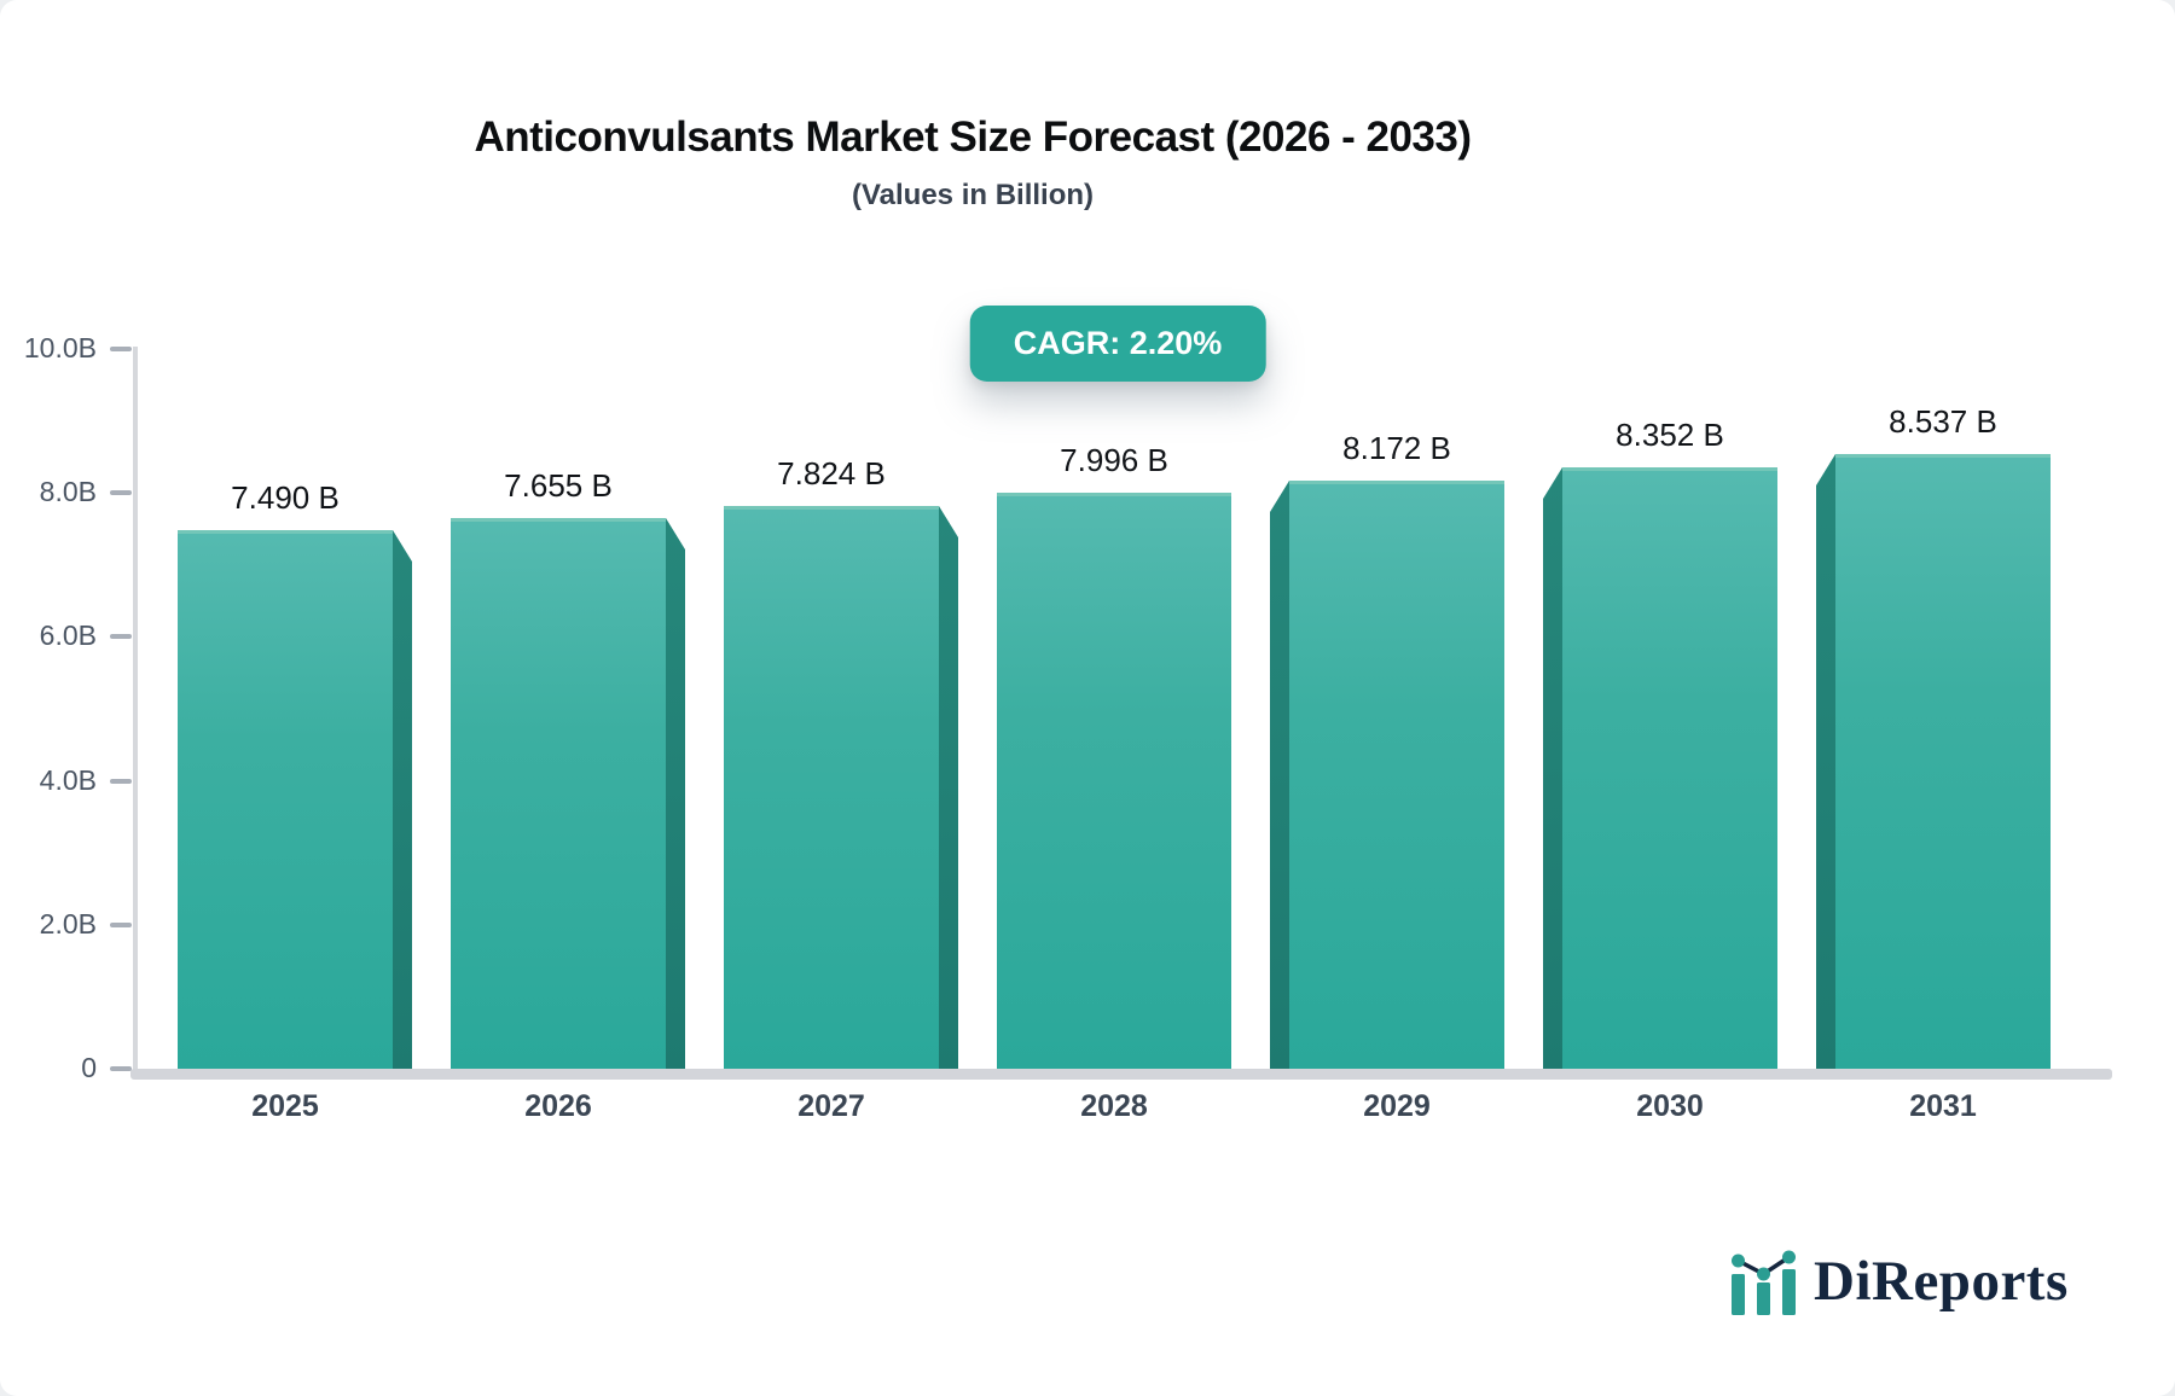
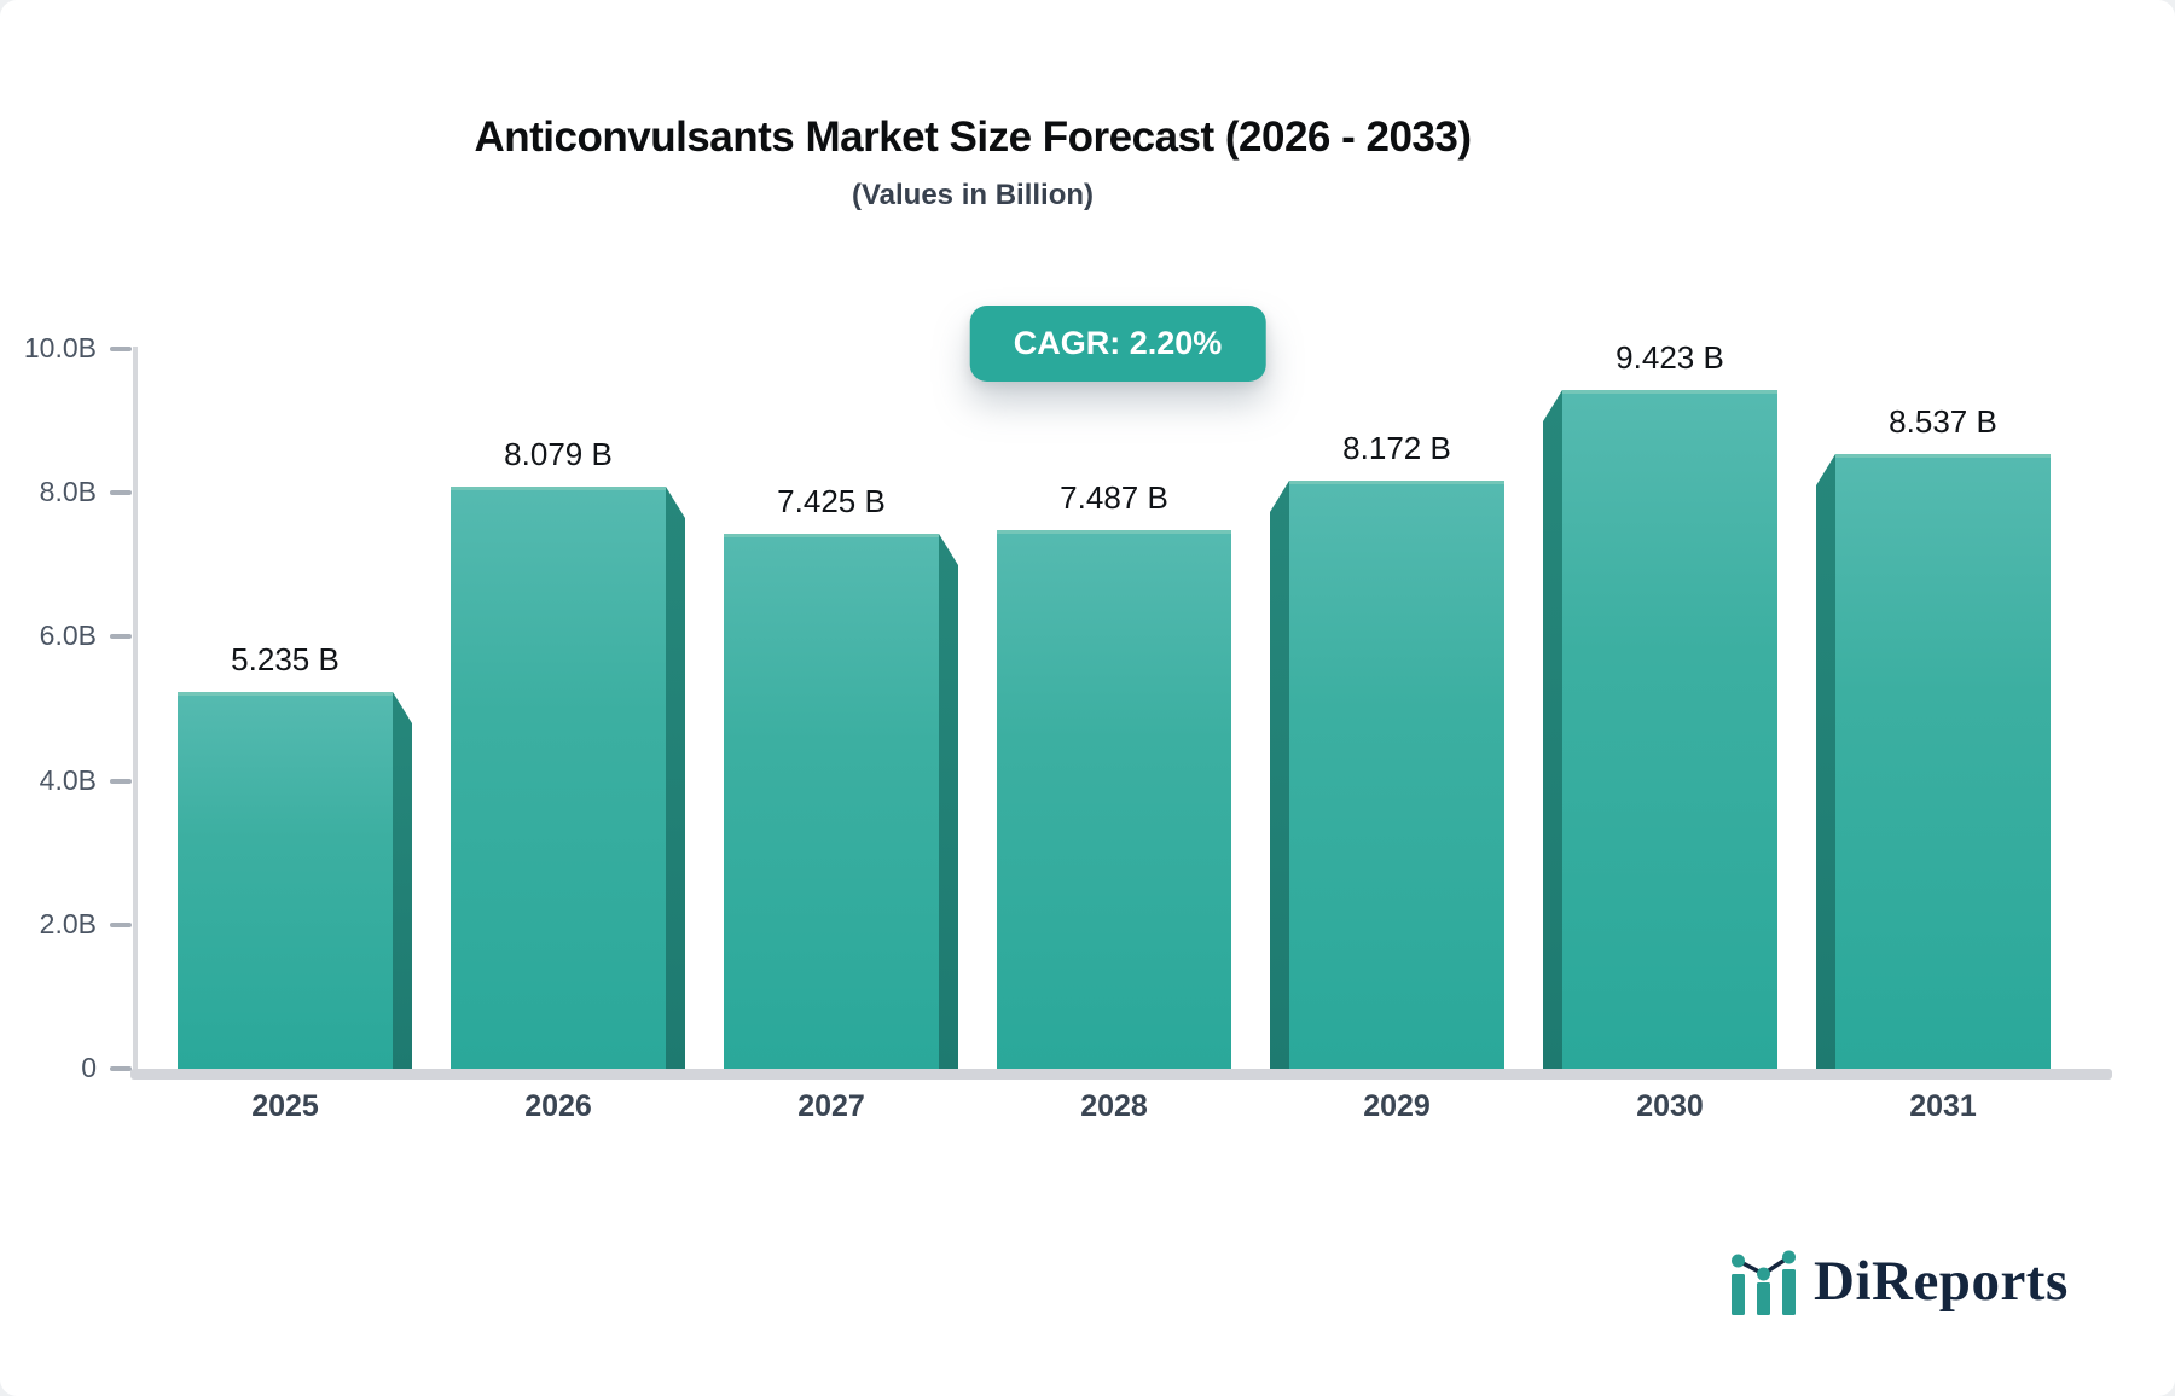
2025: 7.490 -> 5.235
2026: 7.655 -> 8.079
2027: 7.824 -> 7.425
2028: 7.996 -> 7.487
2030: 8.352 -> 9.423
